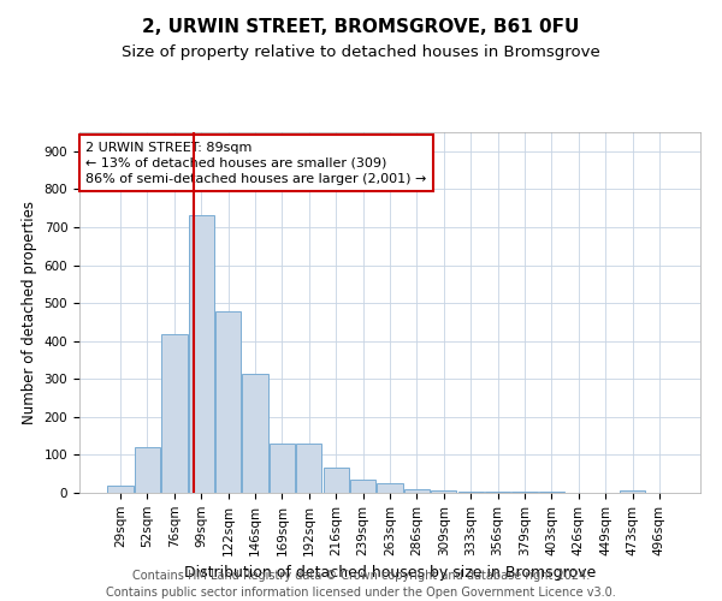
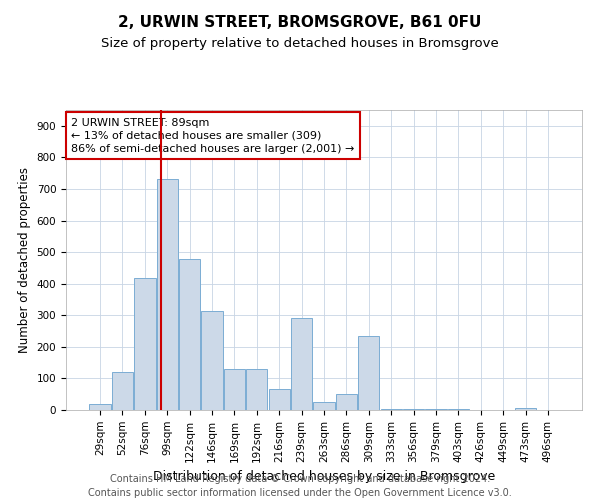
239sqm: 35 -> 290
286sqm: 10 -> 50
309sqm: 5 -> 235
